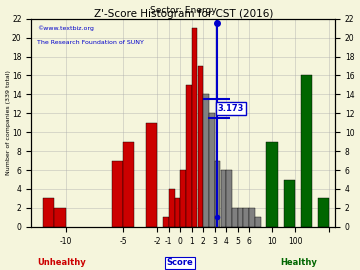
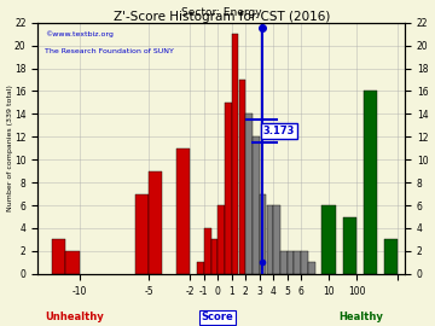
10: 9 -> 6
